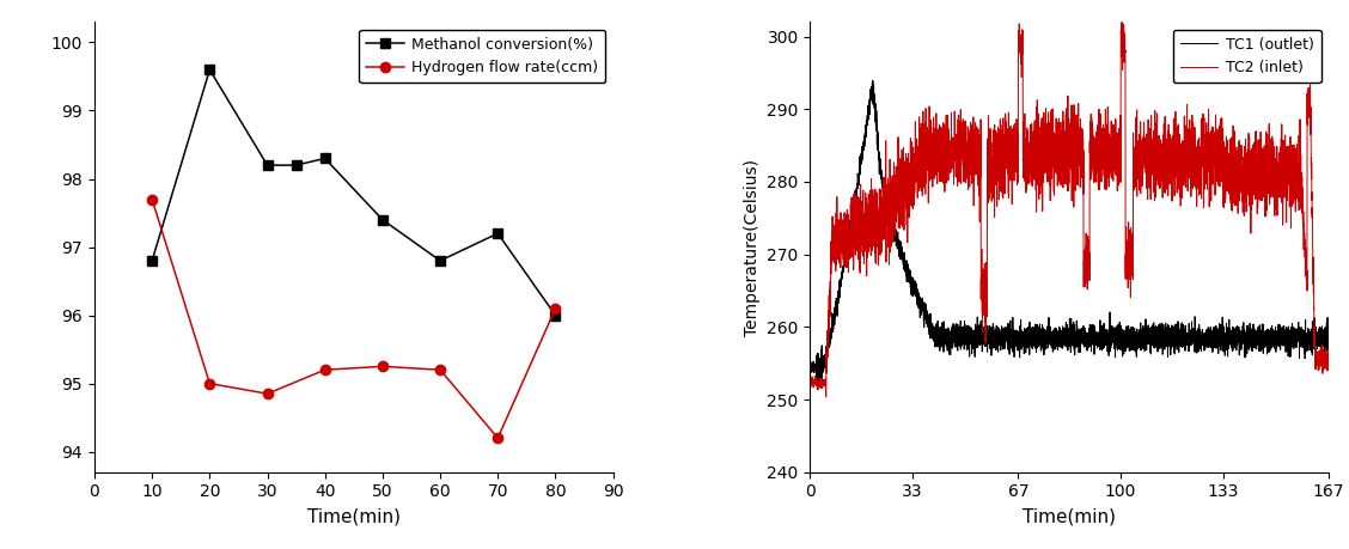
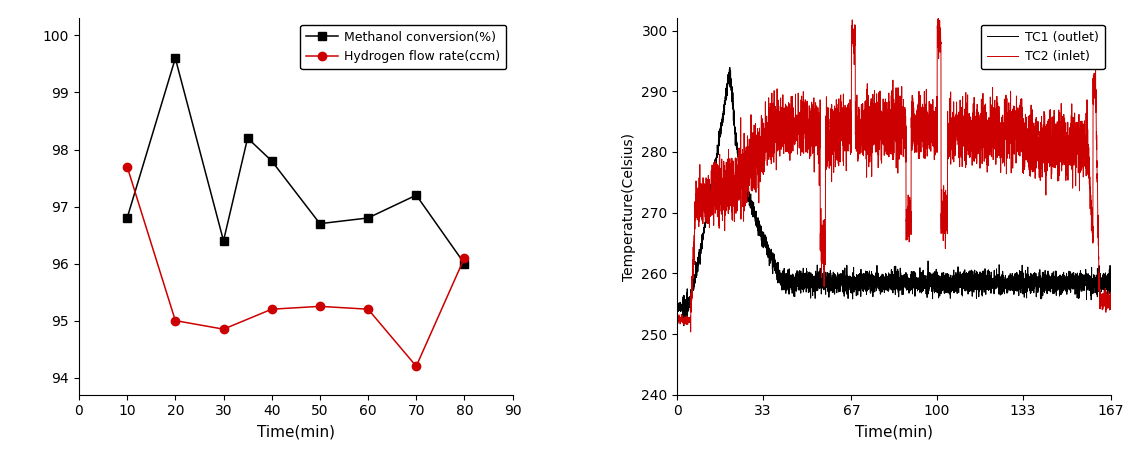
Methanol conversion(%)/30: 98.2 -> 96.4
Methanol conversion(%)/40: 98.3 -> 97.8
Methanol conversion(%)/50: 97.4 -> 96.7
